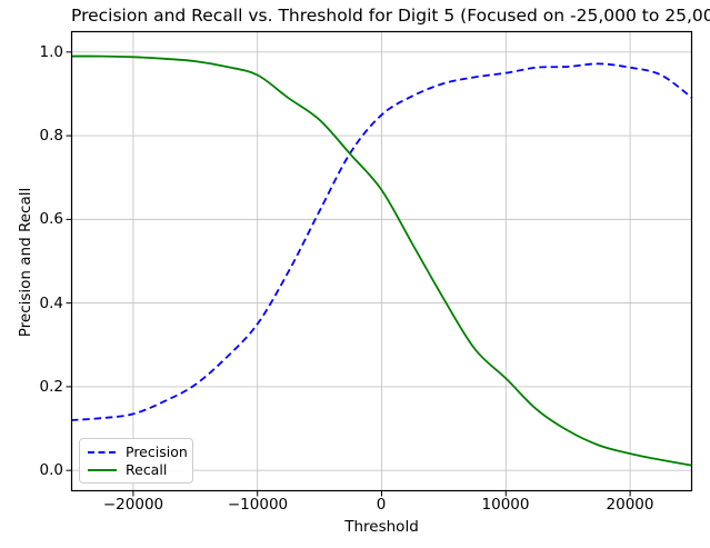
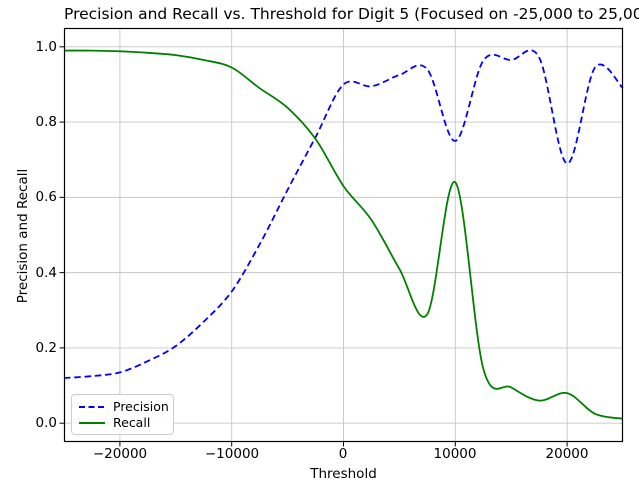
Precision/0: 0.85 -> 0.90
Recall/0: 0.67 -> 0.63
Precision/10000: 0.95 -> 0.75
Recall/10000: 0.22 -> 0.64
Precision/20000: 0.96 -> 0.69
Recall/20000: 0.04 -> 0.08
